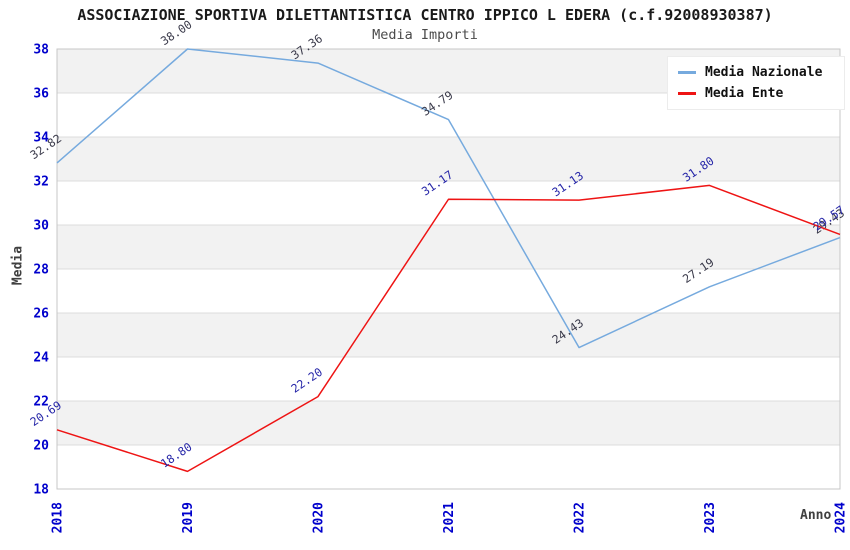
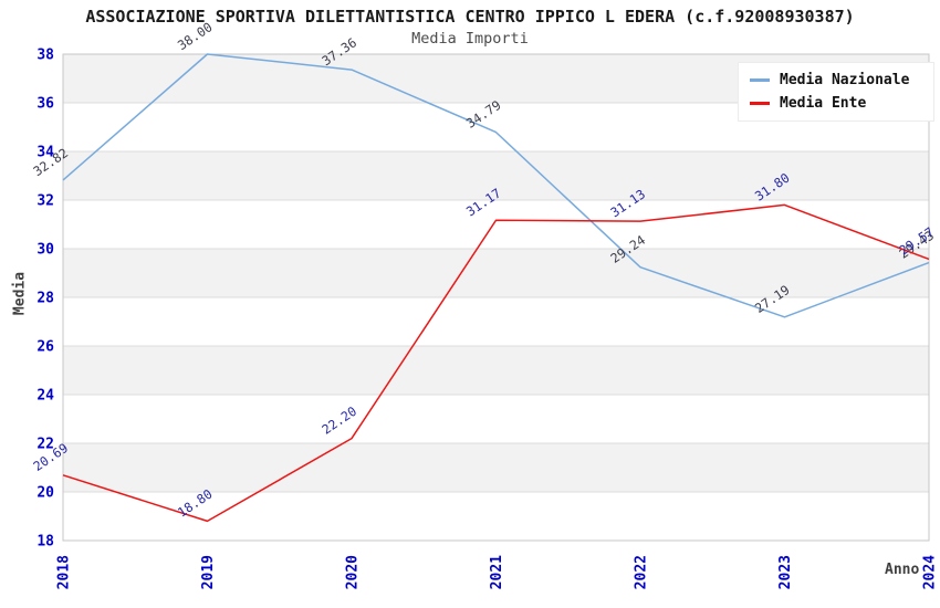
Media Nazionale/2022: 24.43 -> 29.24
